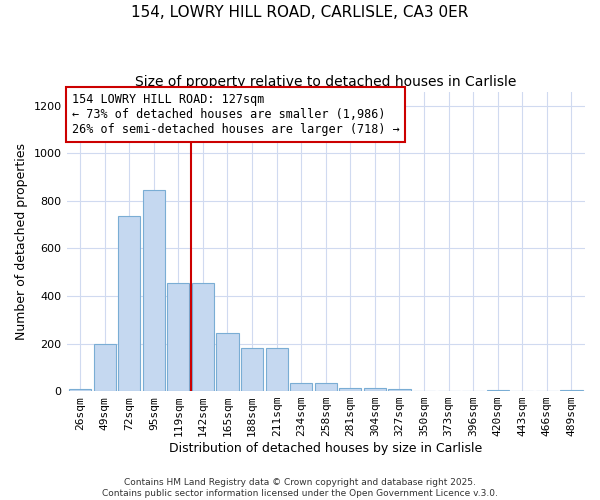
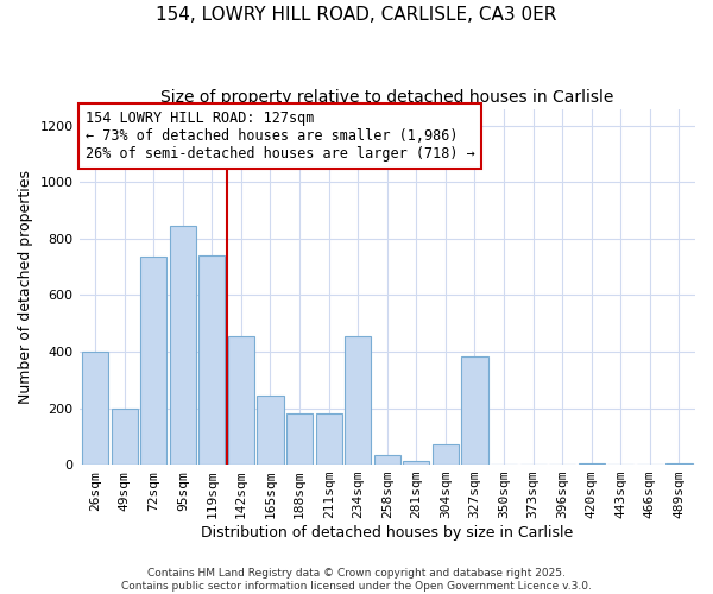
26sqm: 10 -> 400
119sqm: 455 -> 740
234sqm: 35 -> 455
304sqm: 15 -> 70
327sqm: 10 -> 385
